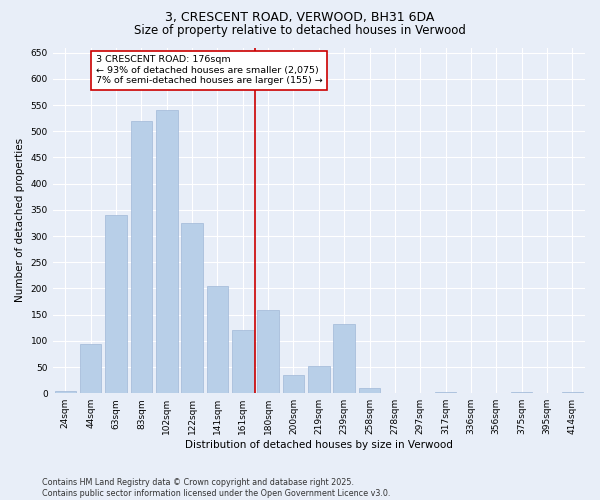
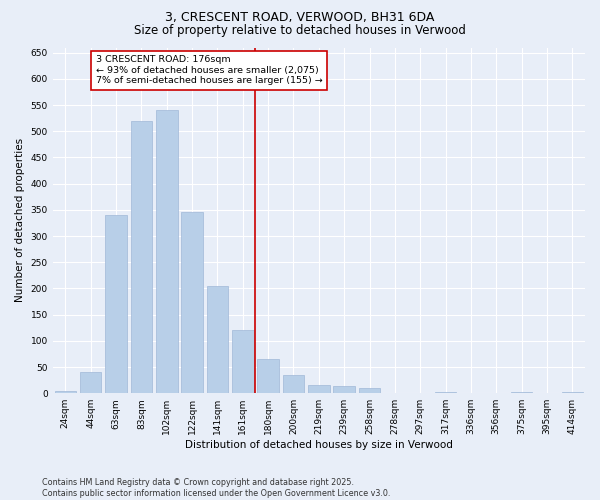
44sqm: 94 -> 40
122sqm: 324 -> 345
180sqm: 158 -> 65
219sqm: 52 -> 15
239sqm: 132 -> 13
